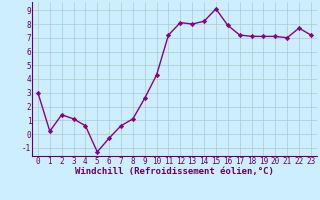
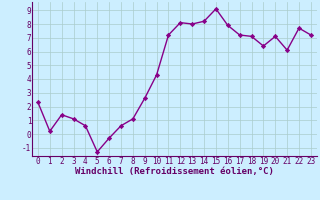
0: 3.0 -> 2.3
19: 7.1 -> 6.4
21: 7.0 -> 6.1
